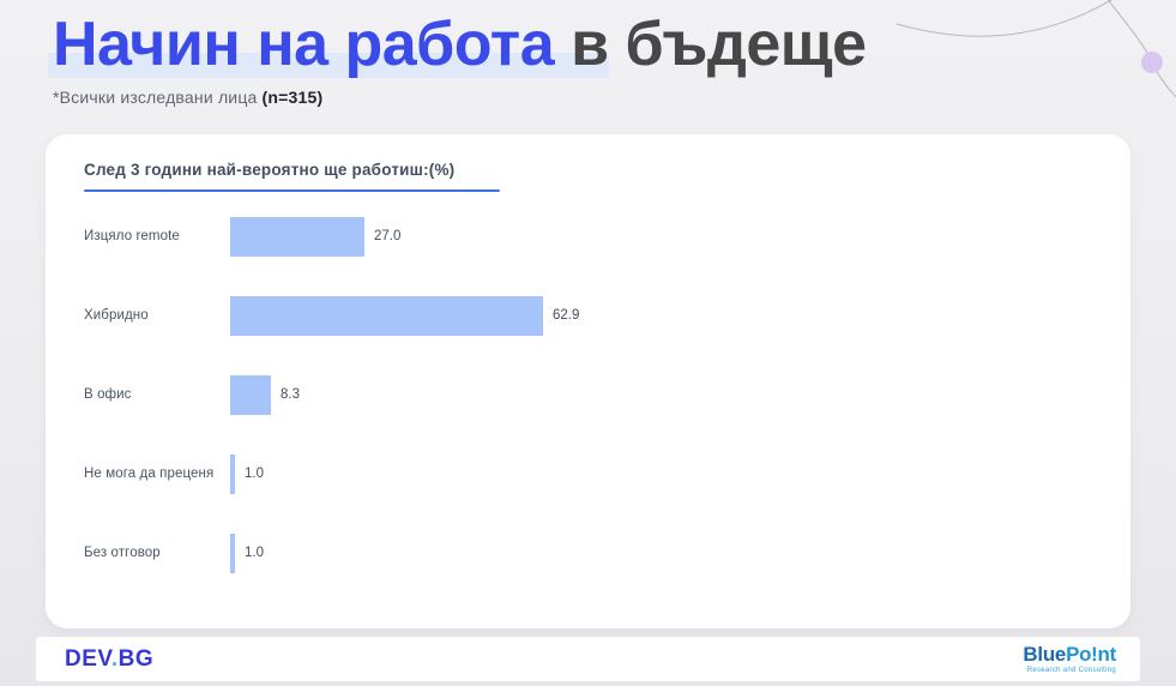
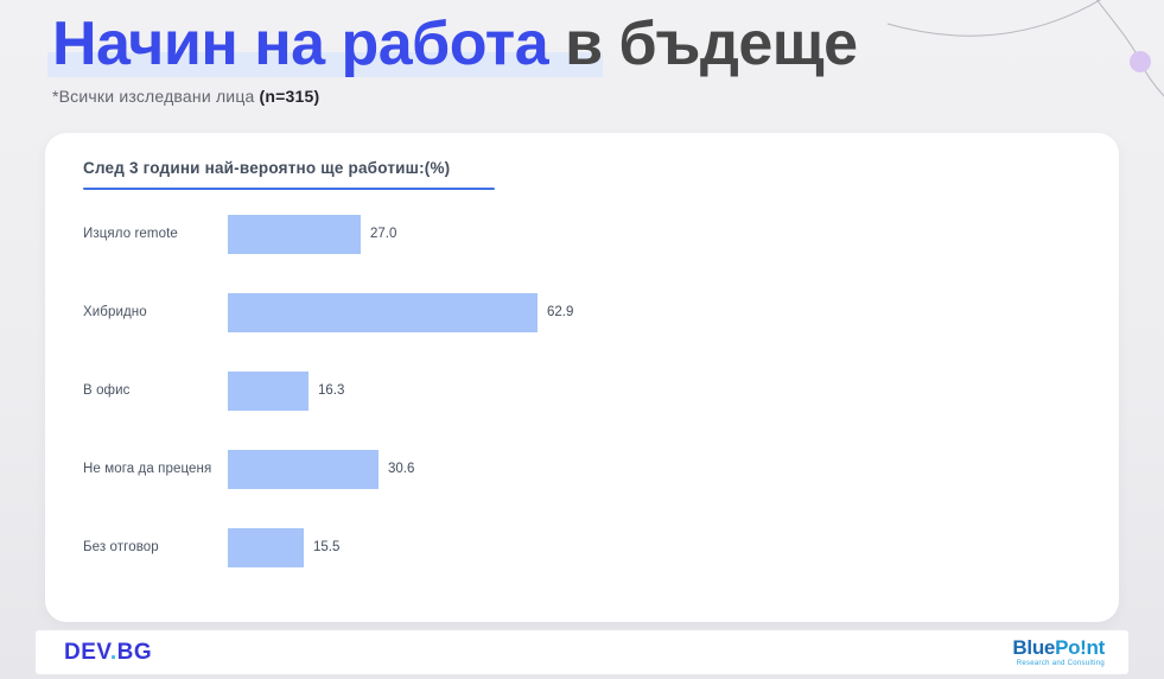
В офис: 8.3 -> 16.3
Не мога да преценя: 1.0 -> 30.6
Без отговор: 1.0 -> 15.5
